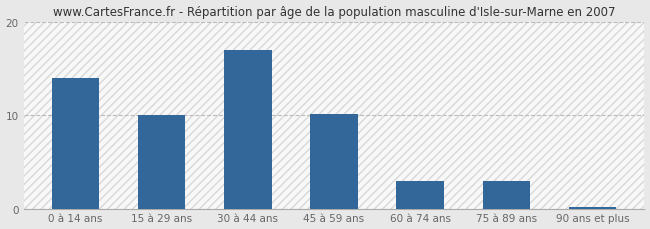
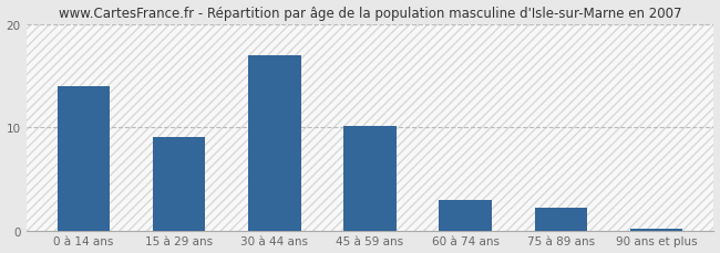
15 à 29 ans: 10.0 -> 9.0
75 à 89 ans: 3.0 -> 2.2
